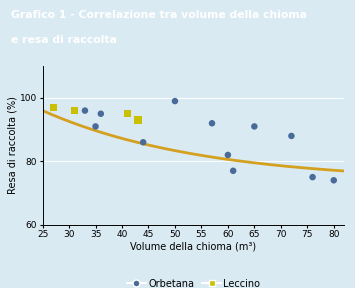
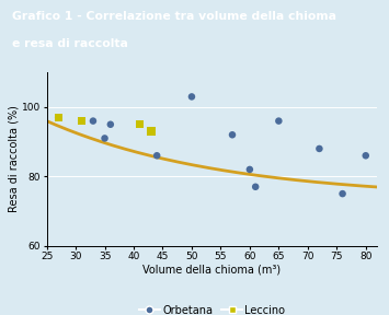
Orbetana/50: 99 -> 103
Orbetana/65: 91 -> 96
Orbetana/80: 74 -> 86
